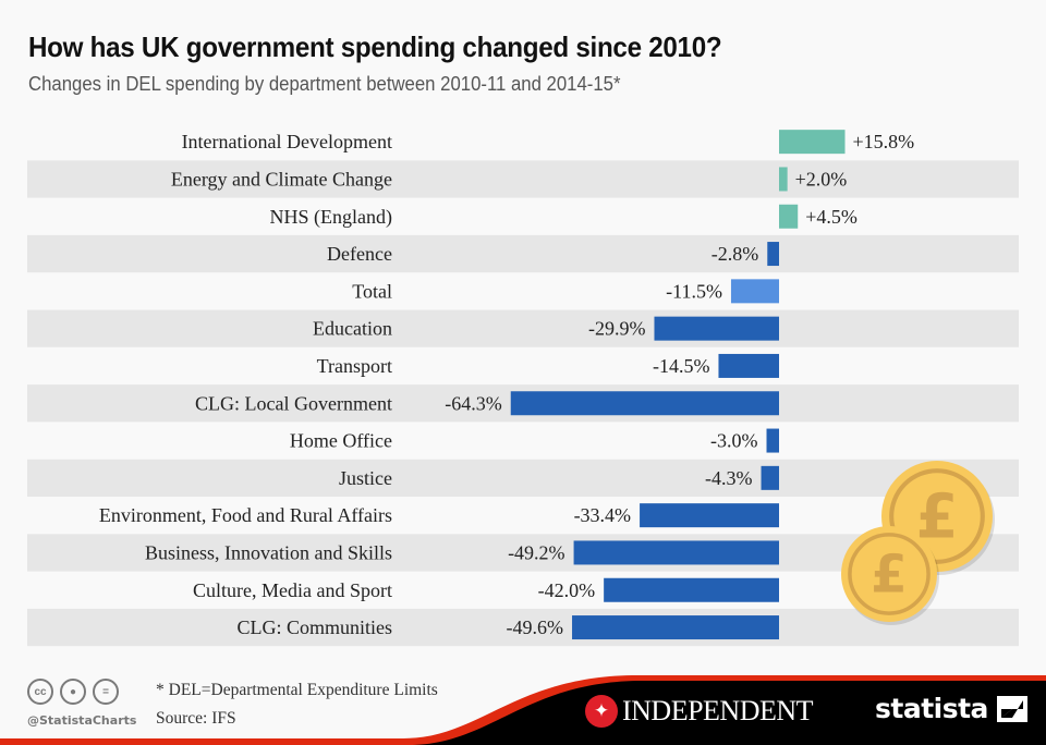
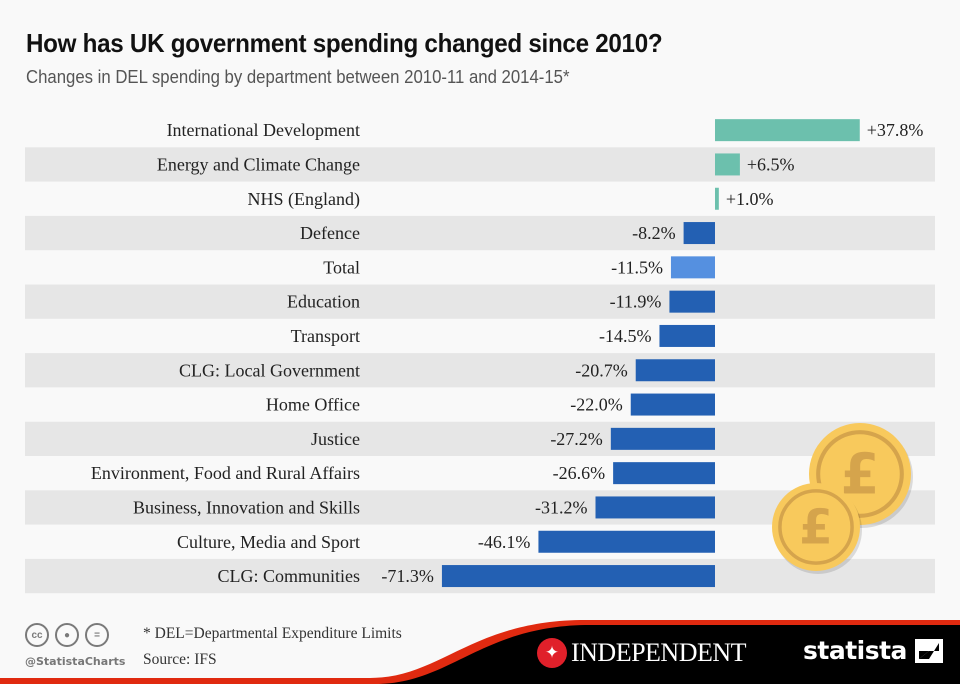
International Development: +15.8% -> +37.8%
Energy and Climate Change: +2.0% -> +6.5%
NHS (England): +4.5% -> +1.0%
Defence: -2.8% -> -8.2%
Education: -29.9% -> -11.9%
CLG: Local Government: -64.3% -> -20.7%
Home Office: -3.0% -> -22.0%
Justice: -4.3% -> -27.2%
Environment, Food and Rural Affairs: -33.4% -> -26.6%
Business, Innovation and Skills: -49.2% -> -31.2%
Culture, Media and Sport: -42.0% -> -46.1%
CLG: Communities: -49.6% -> -71.3%
